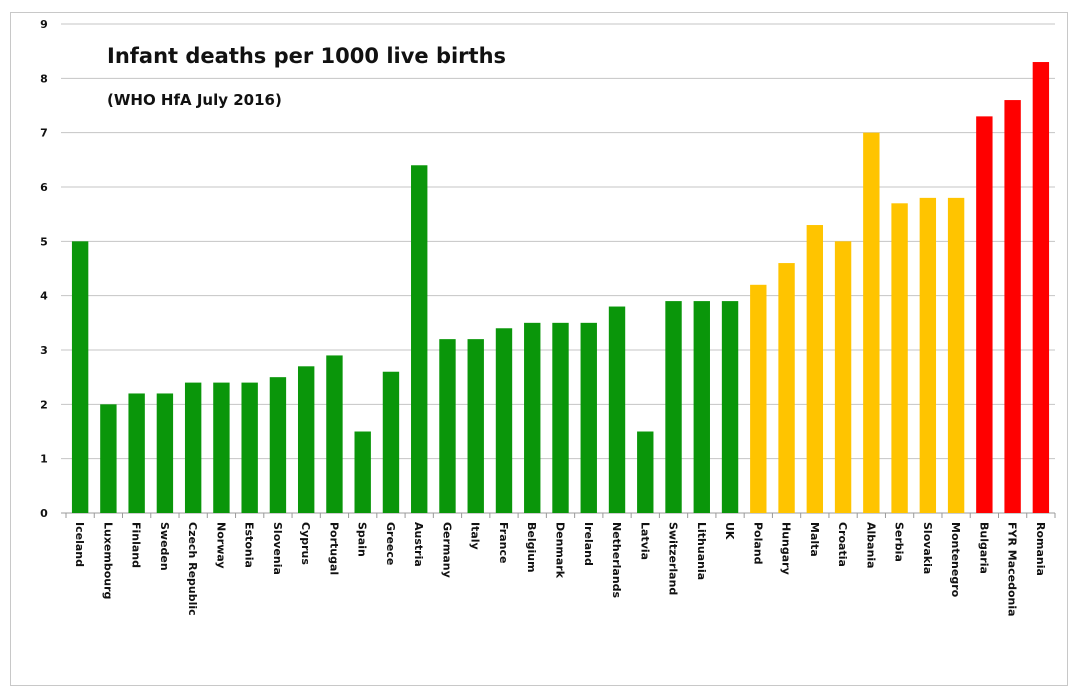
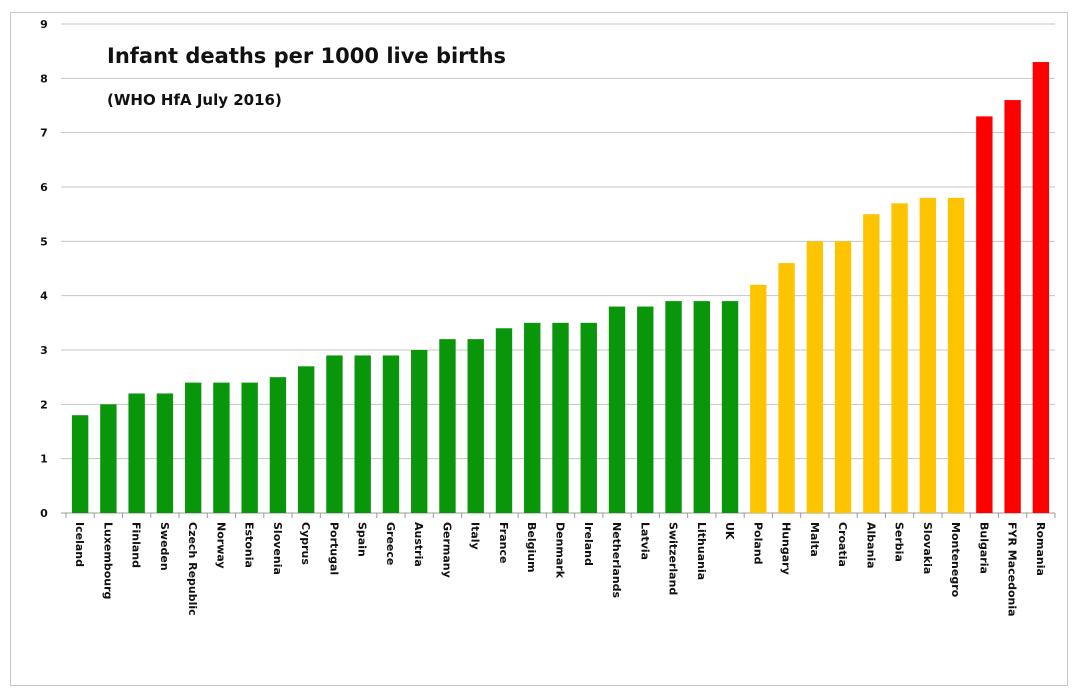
Iceland: 5.0 -> 1.8
Spain: 1.5 -> 2.9
Greece: 2.6 -> 2.9
Austria: 6.4 -> 3.0
Latvia: 1.5 -> 3.8
Malta: 5.3 -> 5.0
Albania: 7.0 -> 5.5
